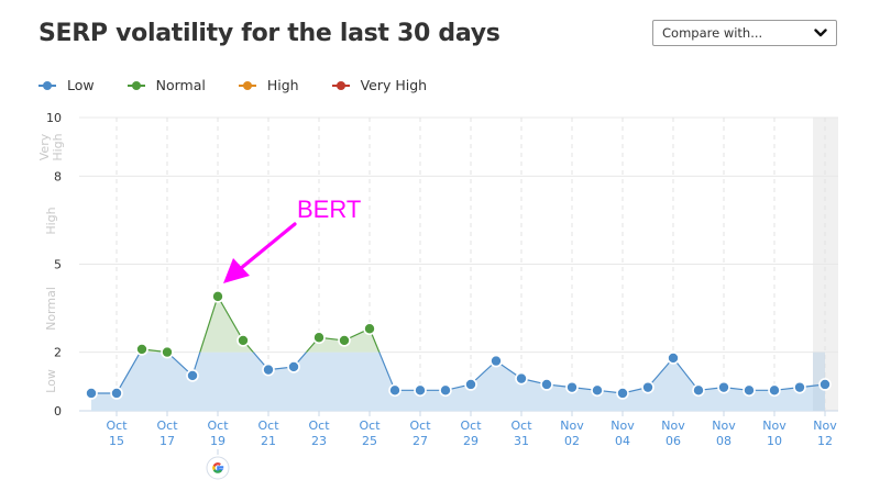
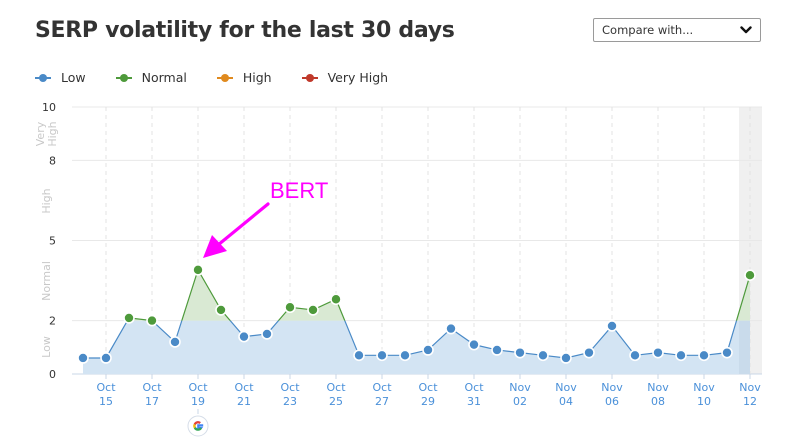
Nov 12: 0.9 -> 3.7
